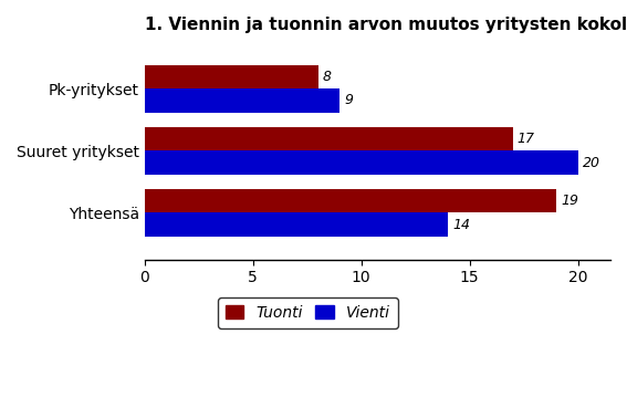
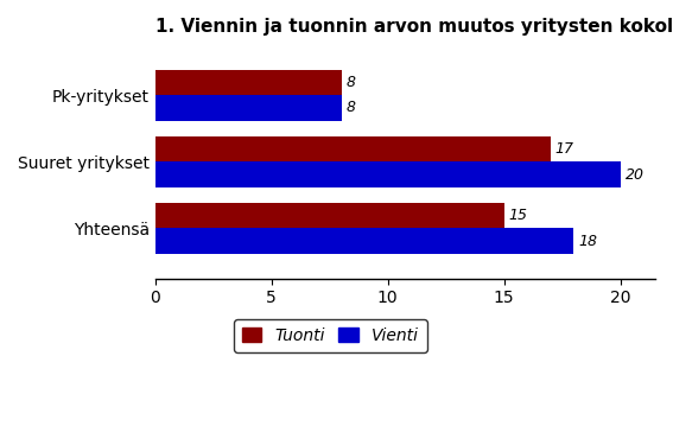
Vienti/Pk-yritykset: 9 -> 8
Tuonti/Yhteensä: 19 -> 15
Vienti/Yhteensä: 14 -> 18
